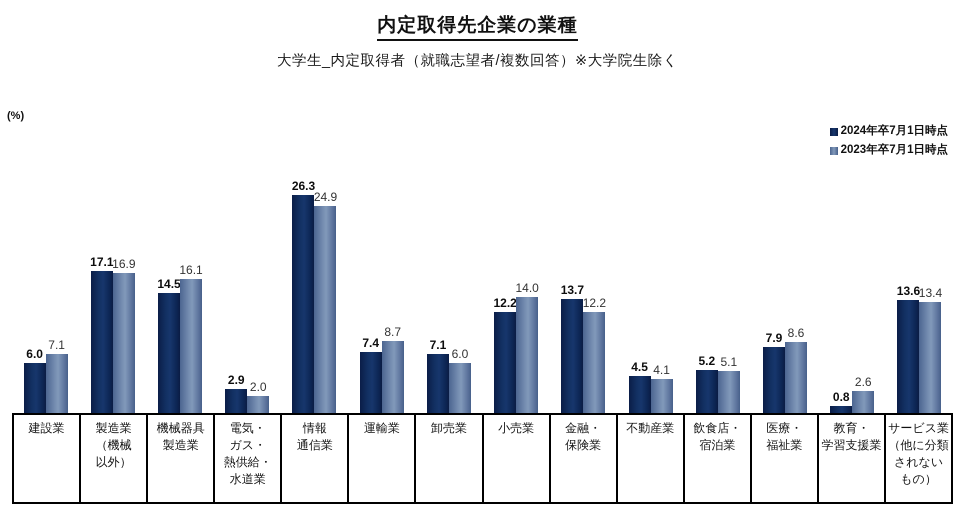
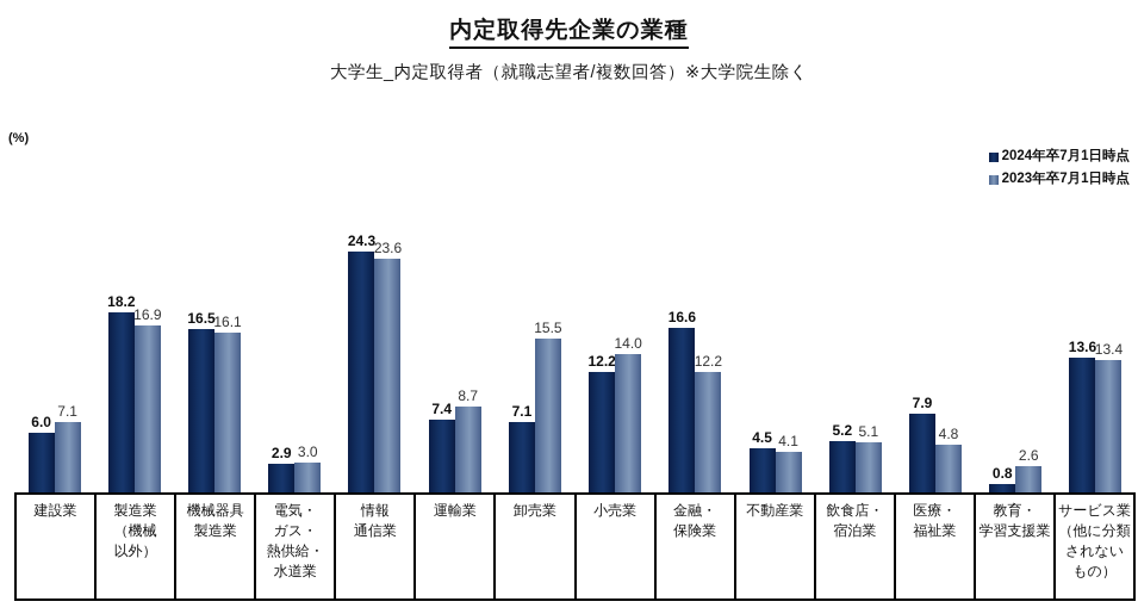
2024年卒7月1日時点/製造業 （機械 以外）: 17.1 -> 18.2
2024年卒7月1日時点/機械器具 製造業: 14.5 -> 16.5
2023年卒7月1日時点/電気・ ガス・ 熱供給・ 水道業: 2.0 -> 3.0
2024年卒7月1日時点/情報 通信業: 26.3 -> 24.3
2023年卒7月1日時点/情報 通信業: 24.9 -> 23.6
2023年卒7月1日時点/卸売業: 6.0 -> 15.5
2024年卒7月1日時点/金融・ 保険業: 13.7 -> 16.6
2023年卒7月1日時点/医療・ 福祉業: 8.6 -> 4.8
